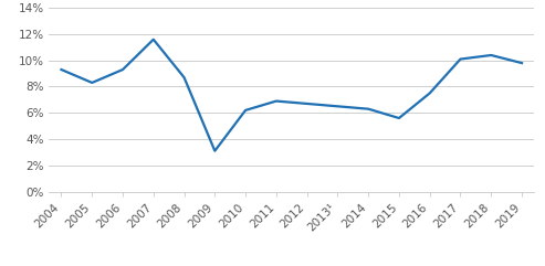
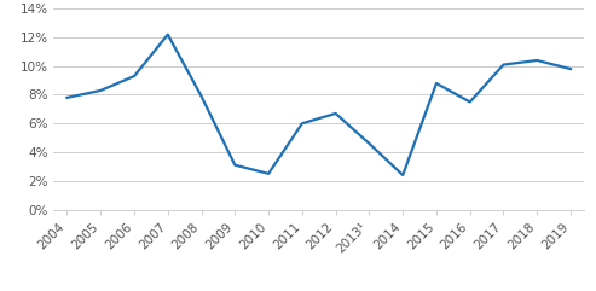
2004: 9.3% -> 7.8%
2007: 11.6% -> 12.2%
2008: 8.7% -> 7.9%
2010: 6.2% -> 2.5%
2011: 6.9% -> 6.0%
2013¹: 6.5% -> 4.6%
2014: 6.3% -> 2.4%
2015: 5.6% -> 8.8%
